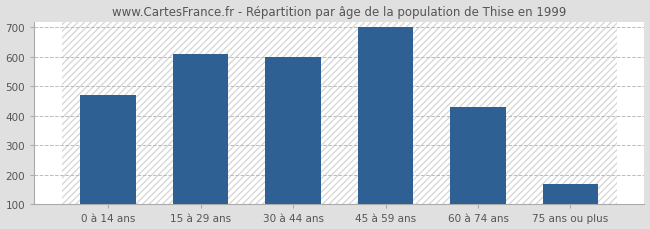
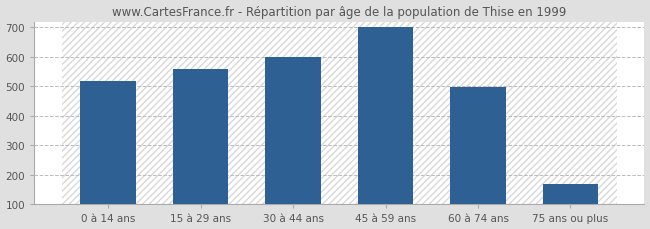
0 à 14 ans: 470 -> 520
15 à 29 ans: 610 -> 560
60 à 74 ans: 430 -> 497
